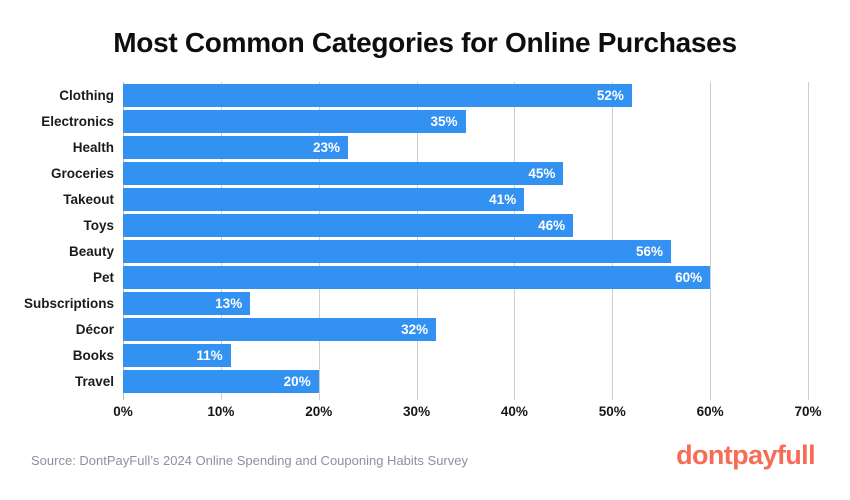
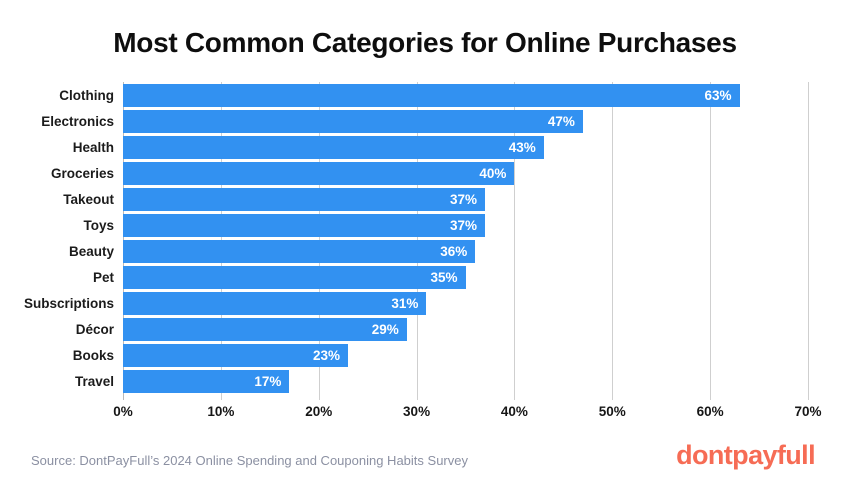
Clothing: 52% -> 63%
Electronics: 35% -> 47%
Health: 23% -> 43%
Groceries: 45% -> 40%
Takeout: 41% -> 37%
Toys: 46% -> 37%
Beauty: 56% -> 36%
Pet: 60% -> 35%
Subscriptions: 13% -> 31%
Décor: 32% -> 29%
Books: 11% -> 23%
Travel: 20% -> 17%
